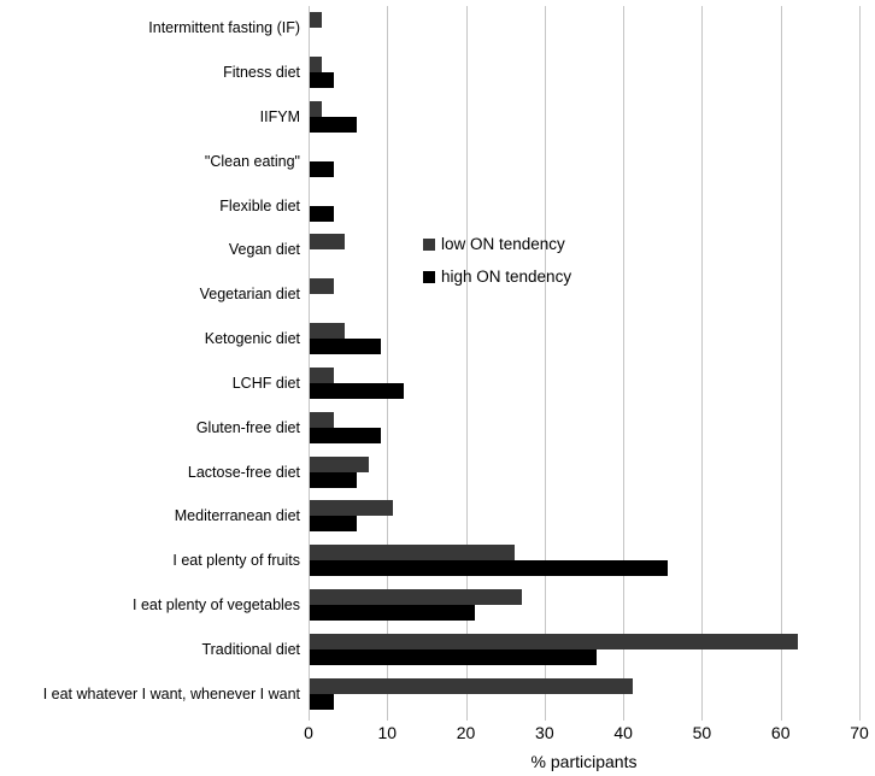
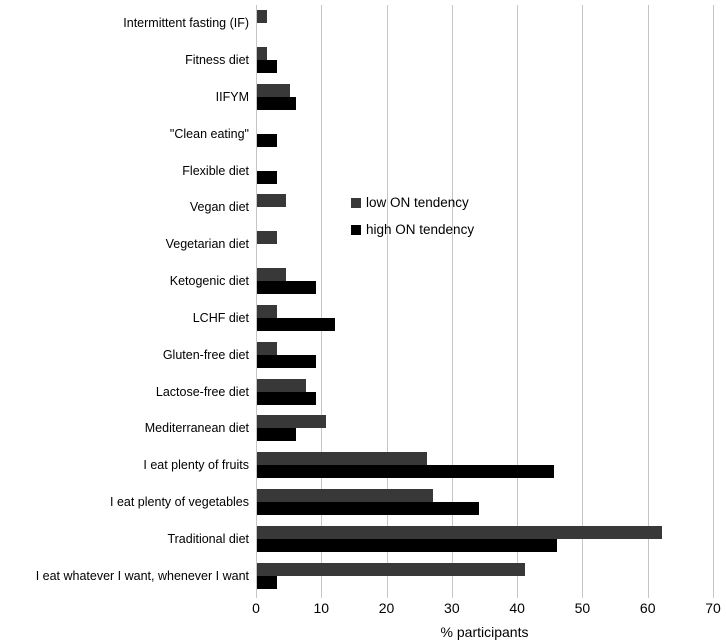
low ON tendency/IIFYM: 2 -> 5
high ON tendency/Lactose-free diet: 6 -> 9
high ON tendency/I eat plenty of vegetables: 21 -> 34
high ON tendency/Traditional diet: 36 -> 46
